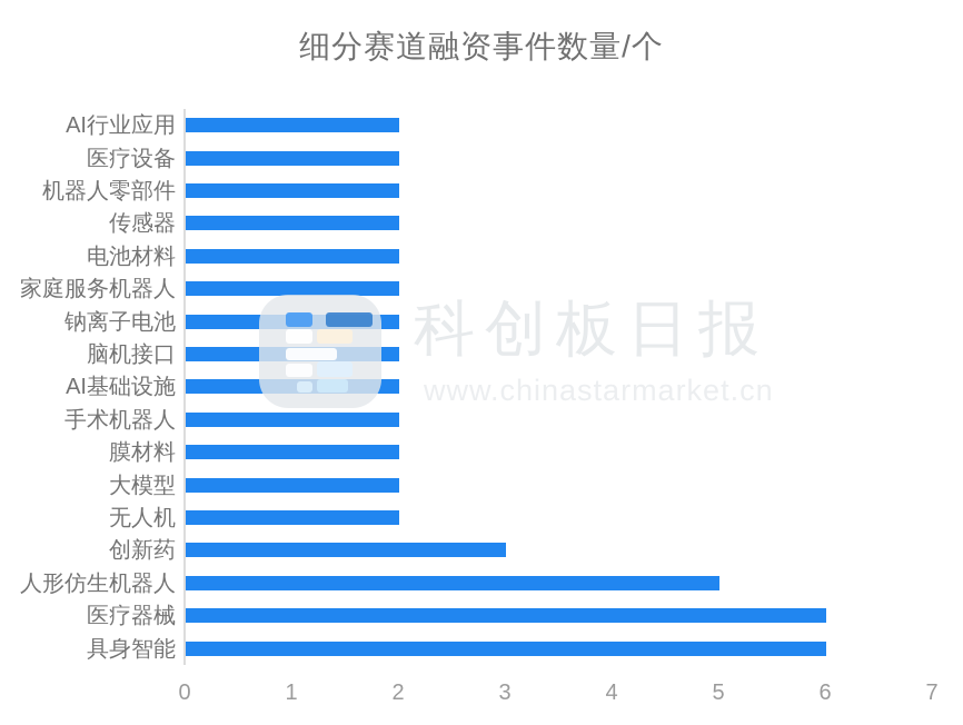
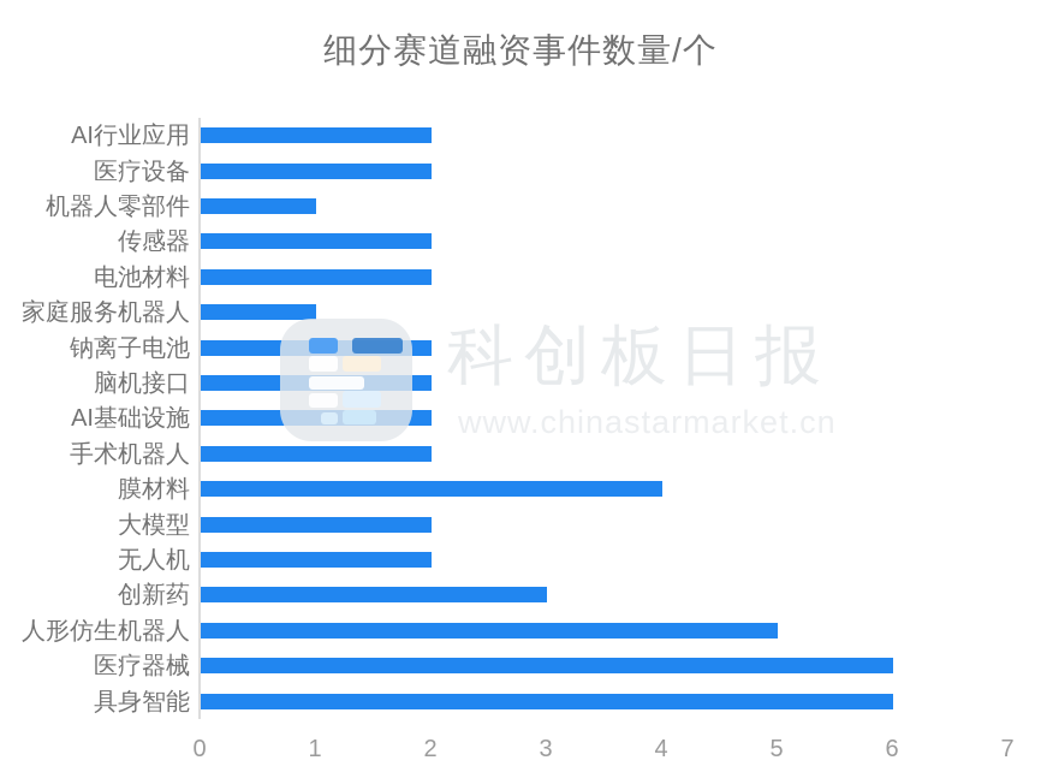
机器人零部件: 2 -> 1
家庭服务机器人: 2 -> 1
膜材料: 2 -> 4
